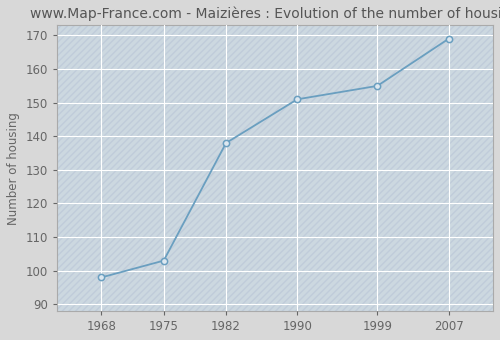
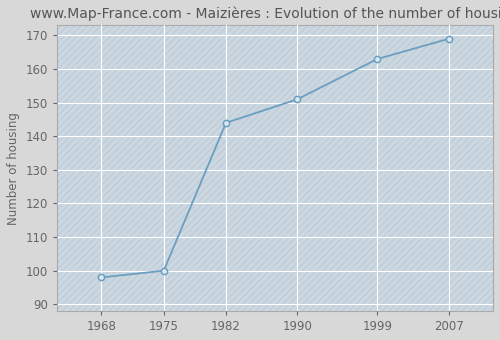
1975: 103 -> 100
1982: 138 -> 144
1999: 155 -> 163
